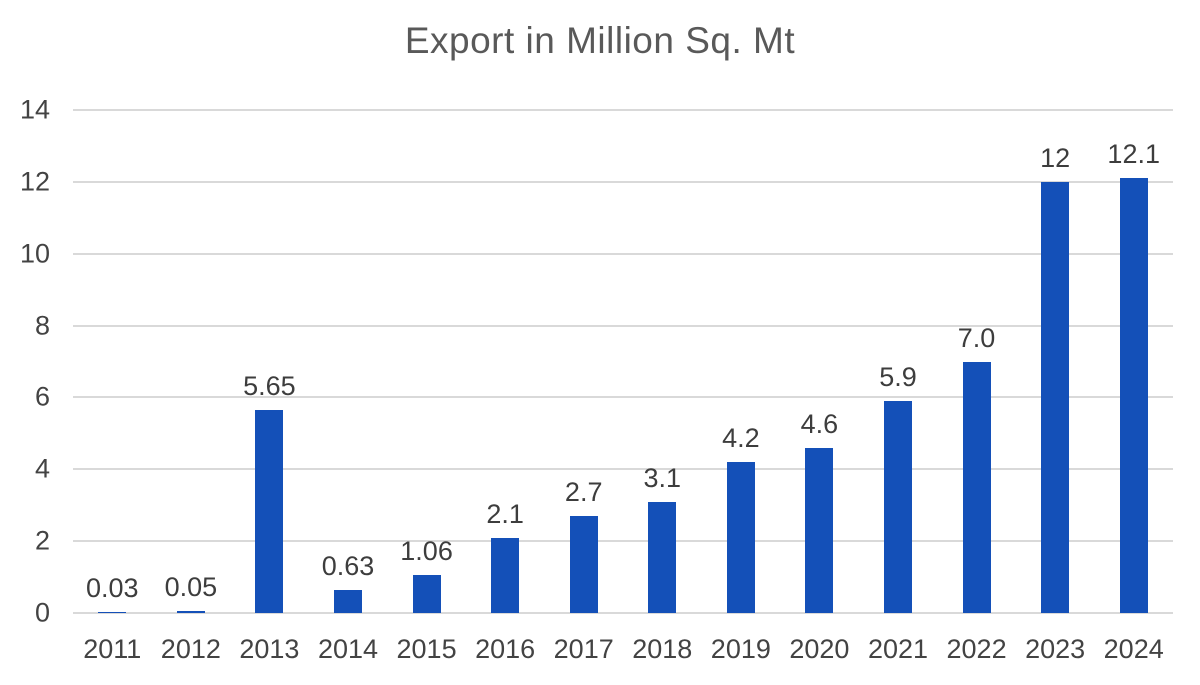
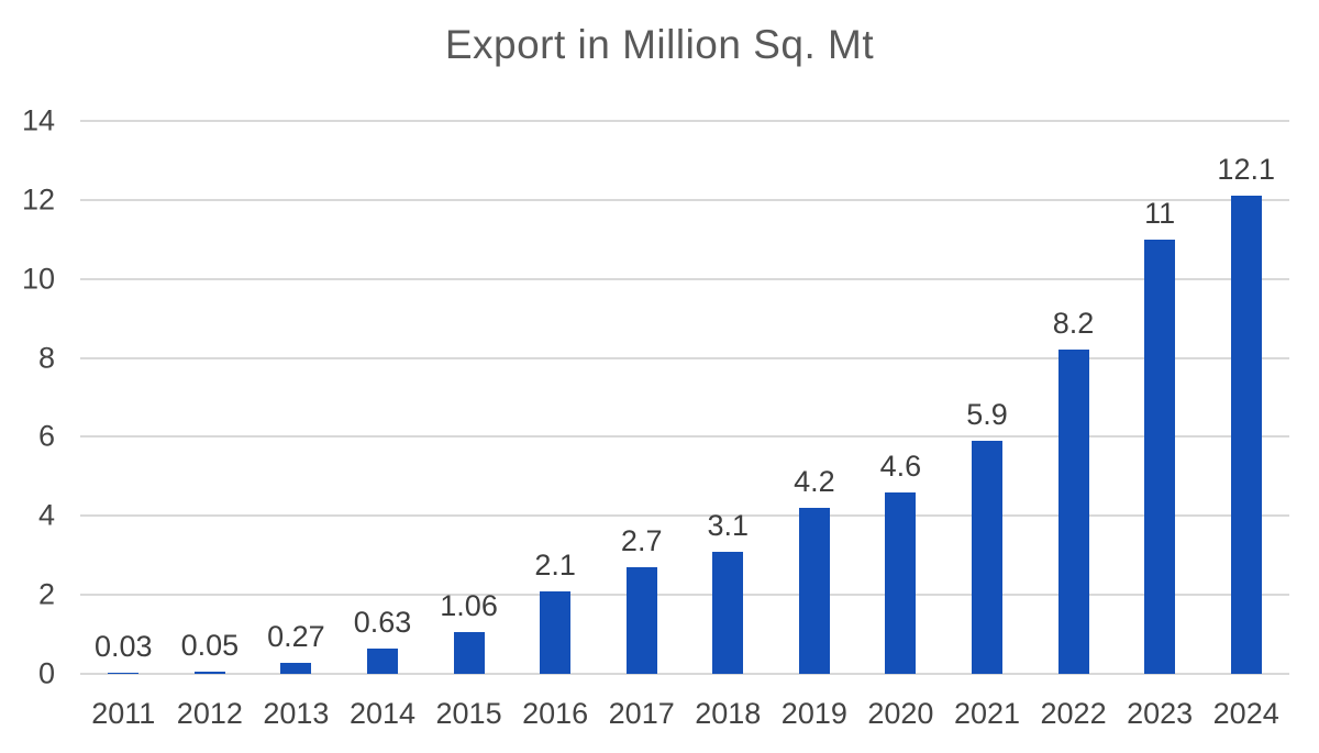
2013: 5.65 -> 0.27
2022: 7.0 -> 8.2
2023: 12 -> 11
